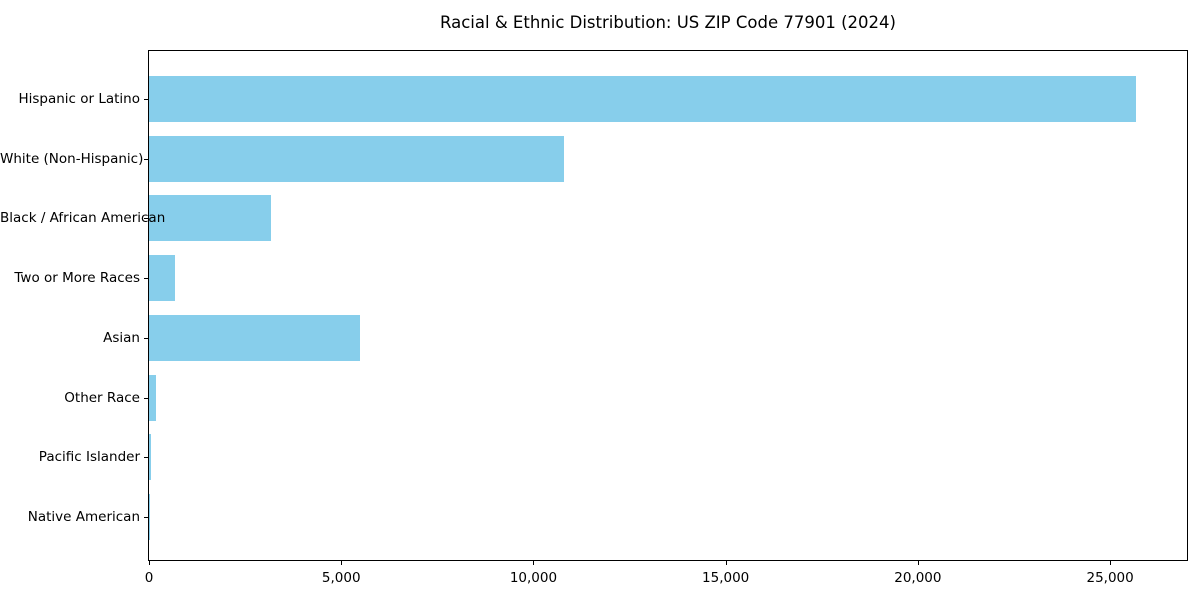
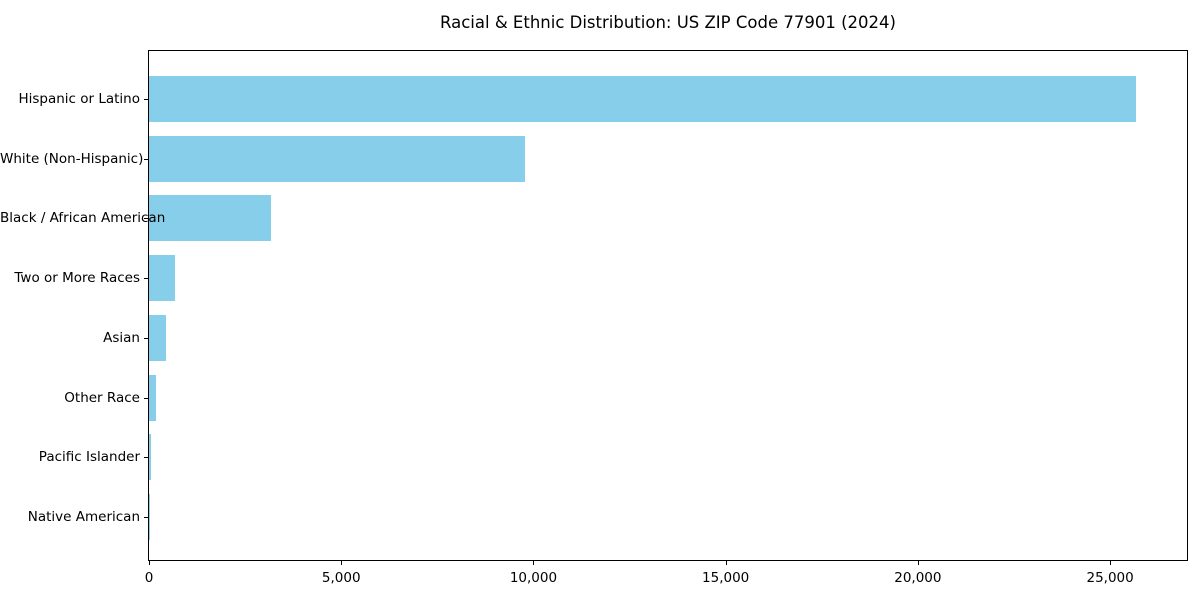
White (Non-Hispanic): 10800 -> 9800
Asian: 5500 -> 400
